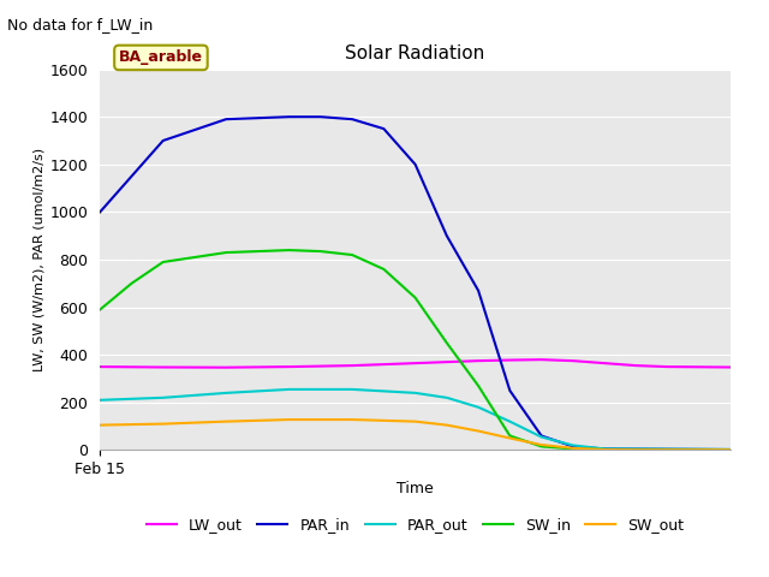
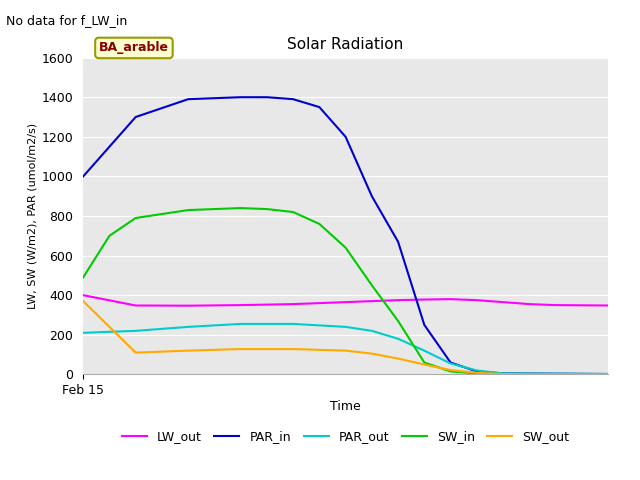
LW_out/Feb 15: 350 -> 400
SW_in/Feb 15: 590 -> 490
SW_out/Feb 15: 100 -> 370
